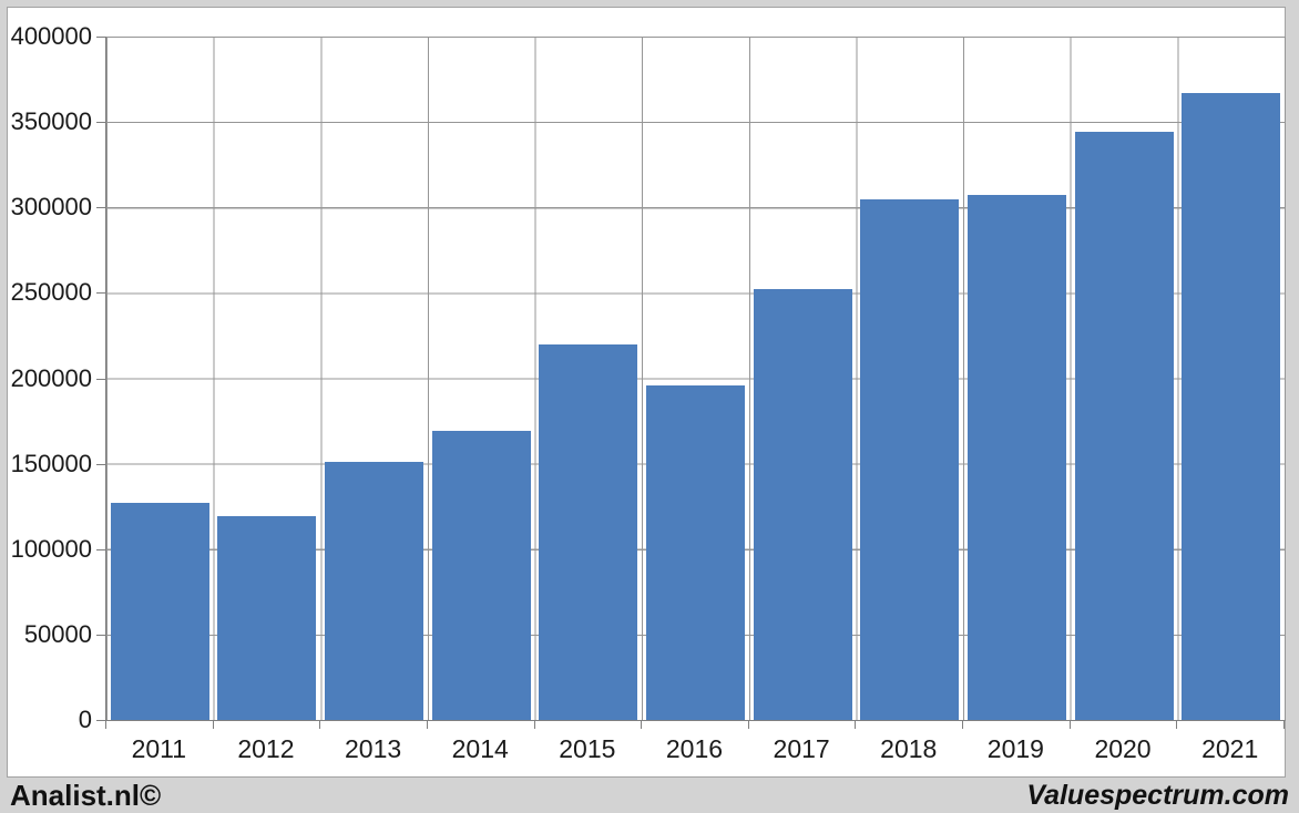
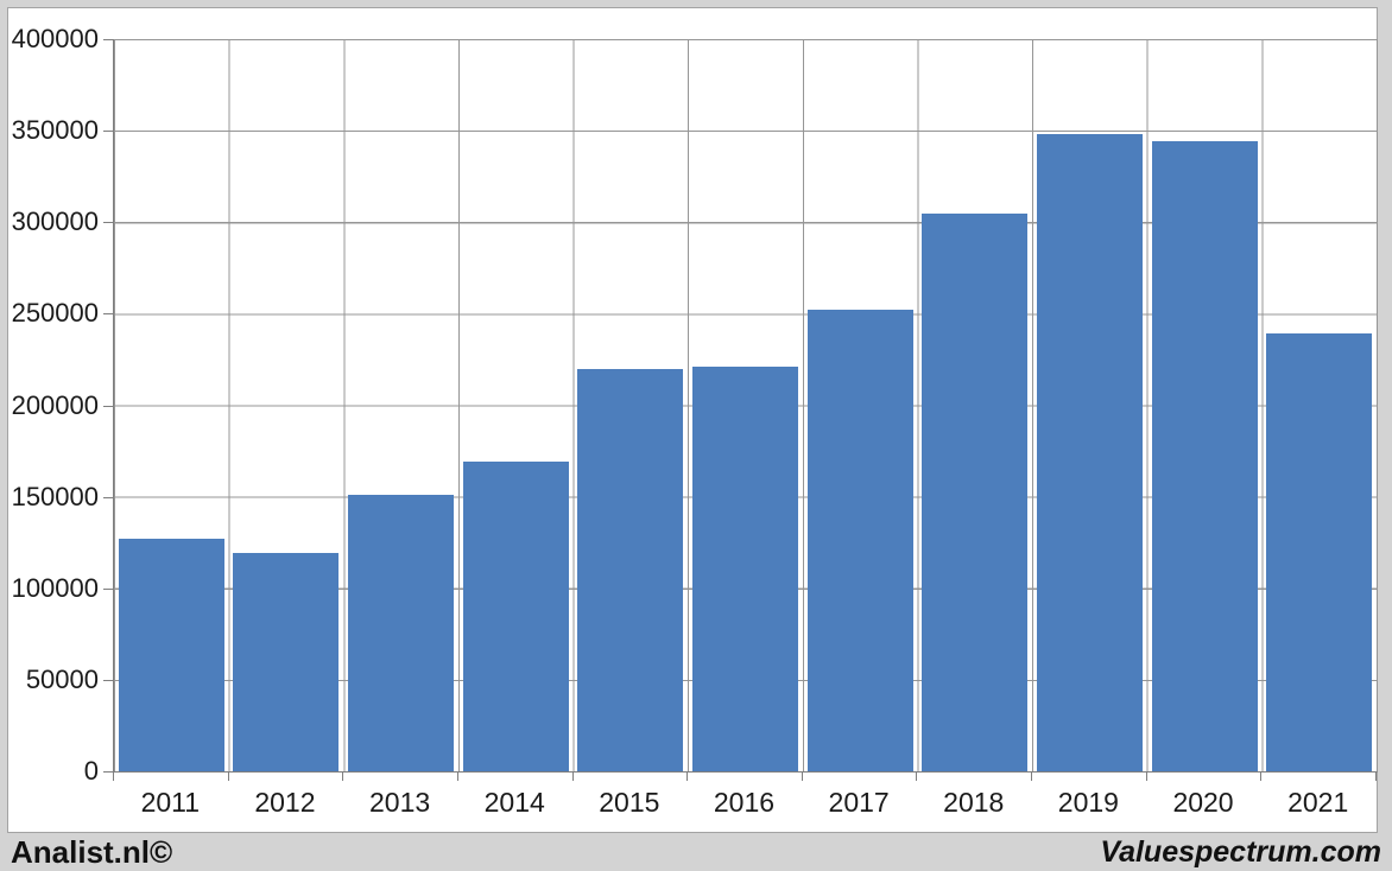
2016: 196000 -> 221000
2019: 307000 -> 348000
2021: 367000 -> 239000
